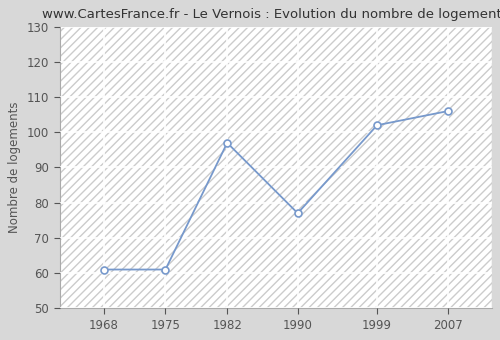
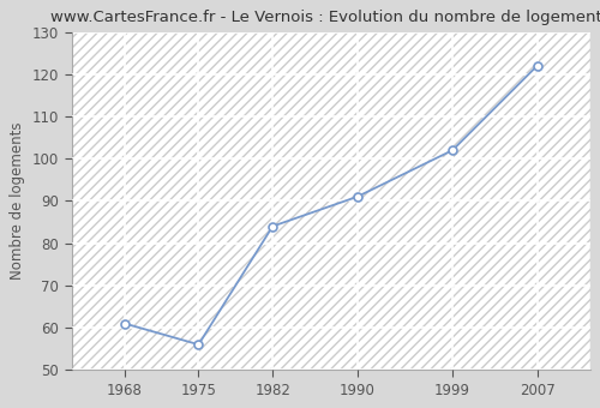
1975: 61 -> 56
1982: 97 -> 84
1990: 77 -> 91
2007: 106 -> 122
